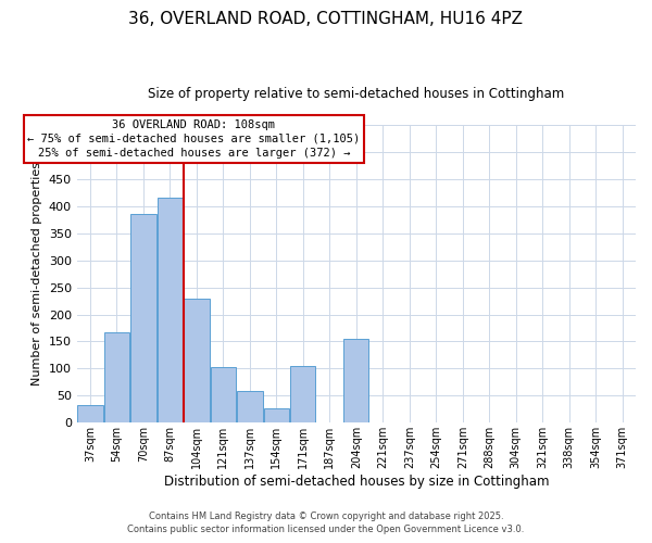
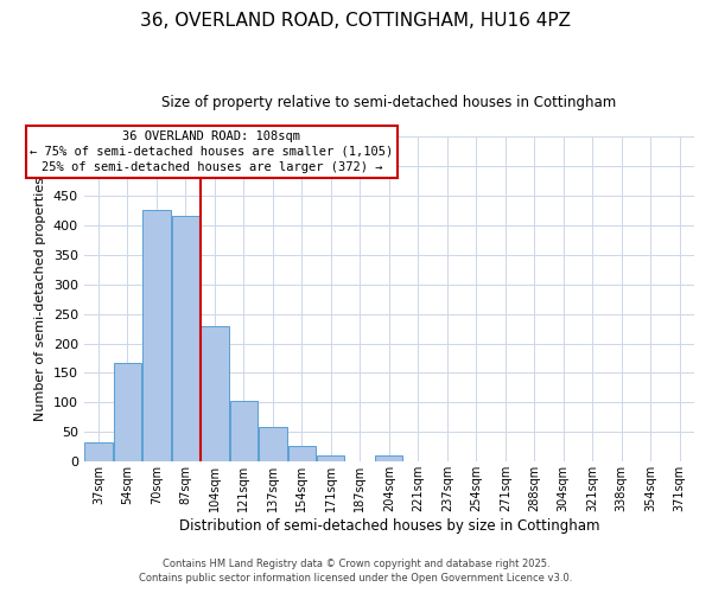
70sqm: 385 -> 425
171sqm: 105 -> 10
204sqm: 155 -> 10
